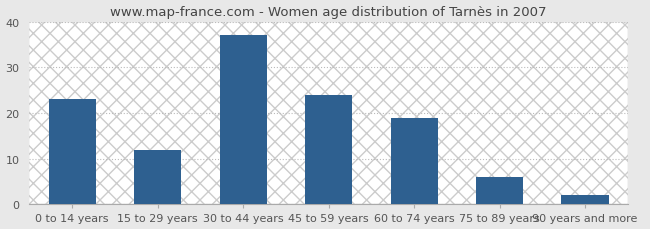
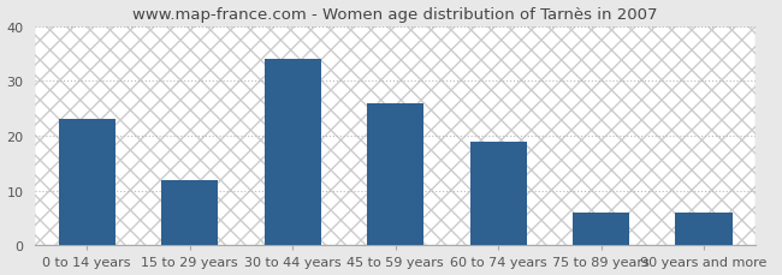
30 to 44 years: 37 -> 34
45 to 59 years: 24 -> 26
90 years and more: 2 -> 6
